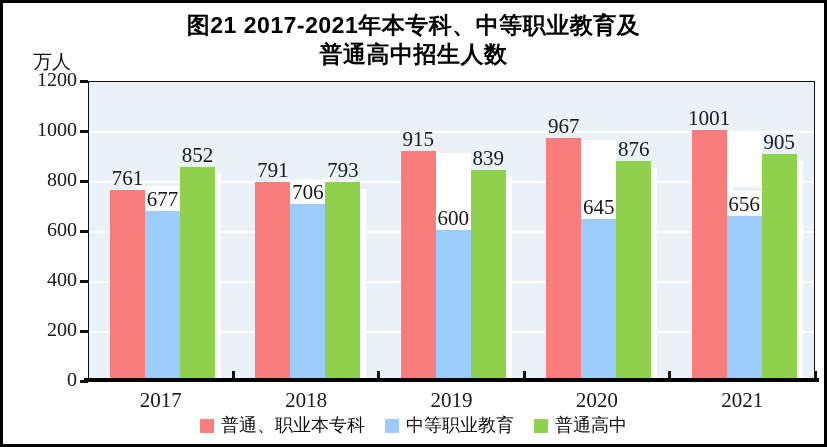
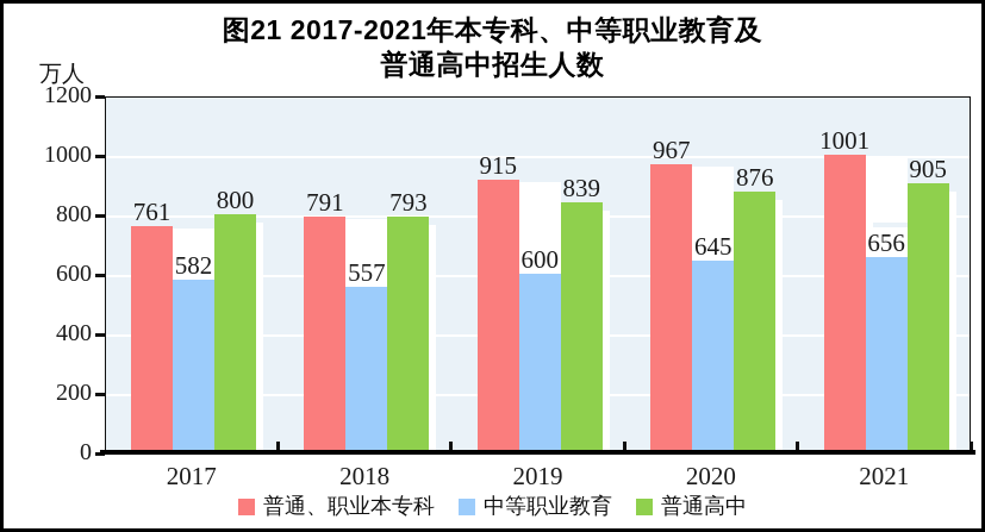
中等职业教育/2017: 677 -> 582
普通高中/2017: 852 -> 800
中等职业教育/2018: 706 -> 557
